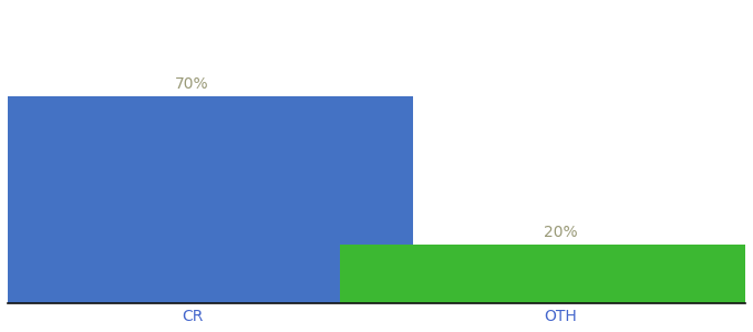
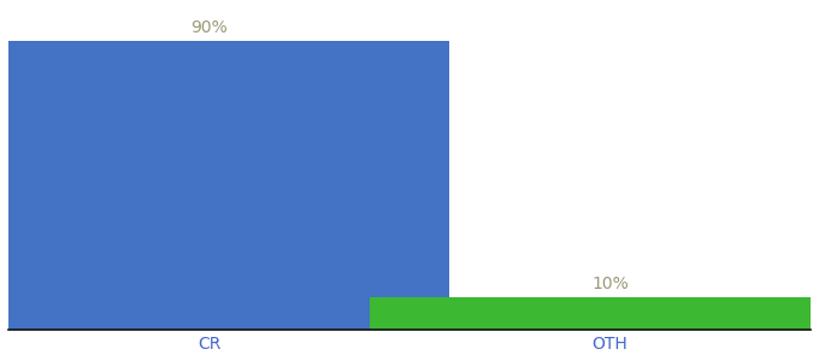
CR: 70% -> 90%
OTH: 20% -> 10%
